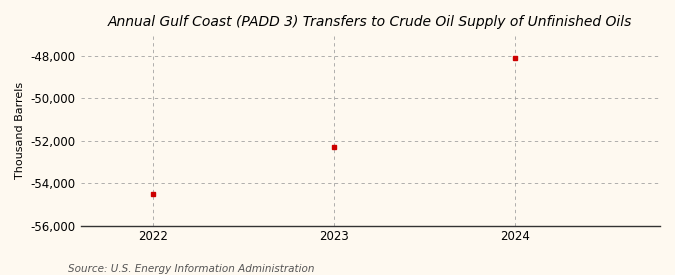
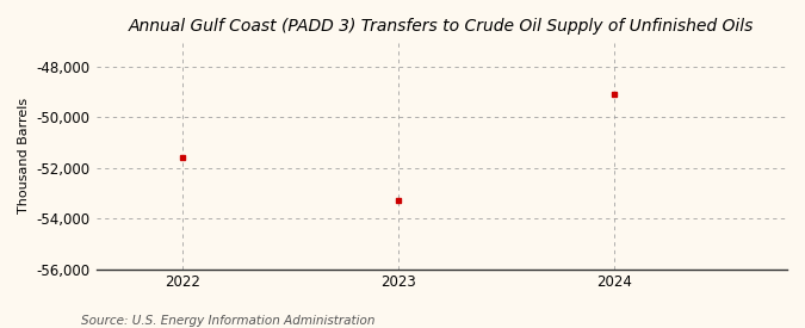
2022: -54,500 -> -51,600
2023: -52,300 -> -53,300
2024: -48,100 -> -49,100
